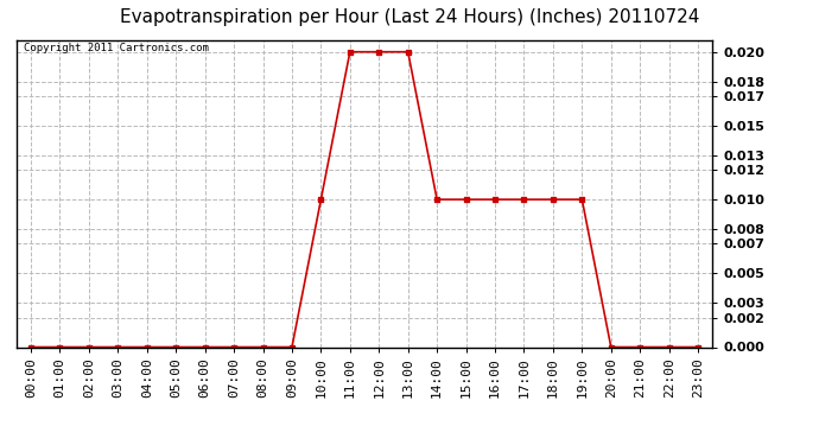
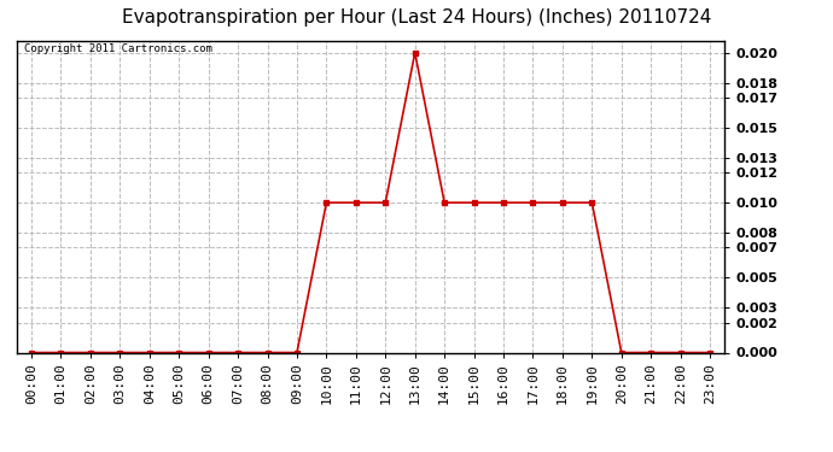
11:00: 0.02 -> 0.01
12:00: 0.02 -> 0.01
